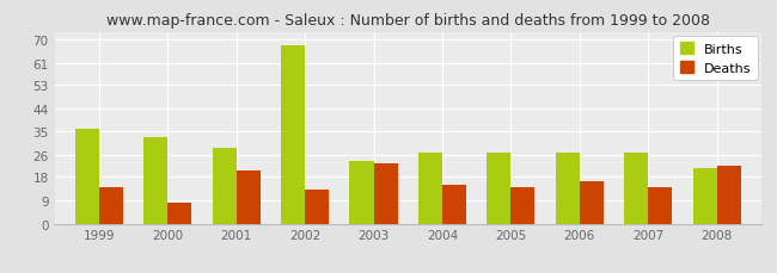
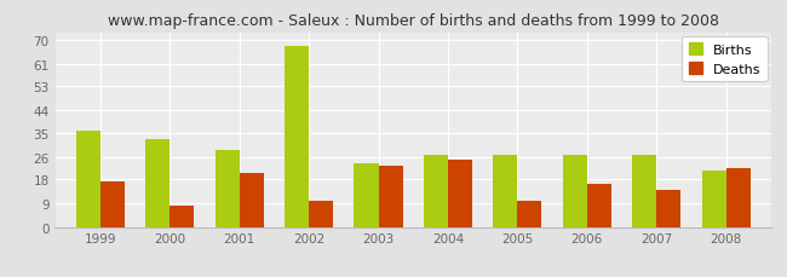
Deaths/1999: 14 -> 17
Deaths/2002: 13 -> 10
Deaths/2004: 15 -> 25
Deaths/2005: 14 -> 10
